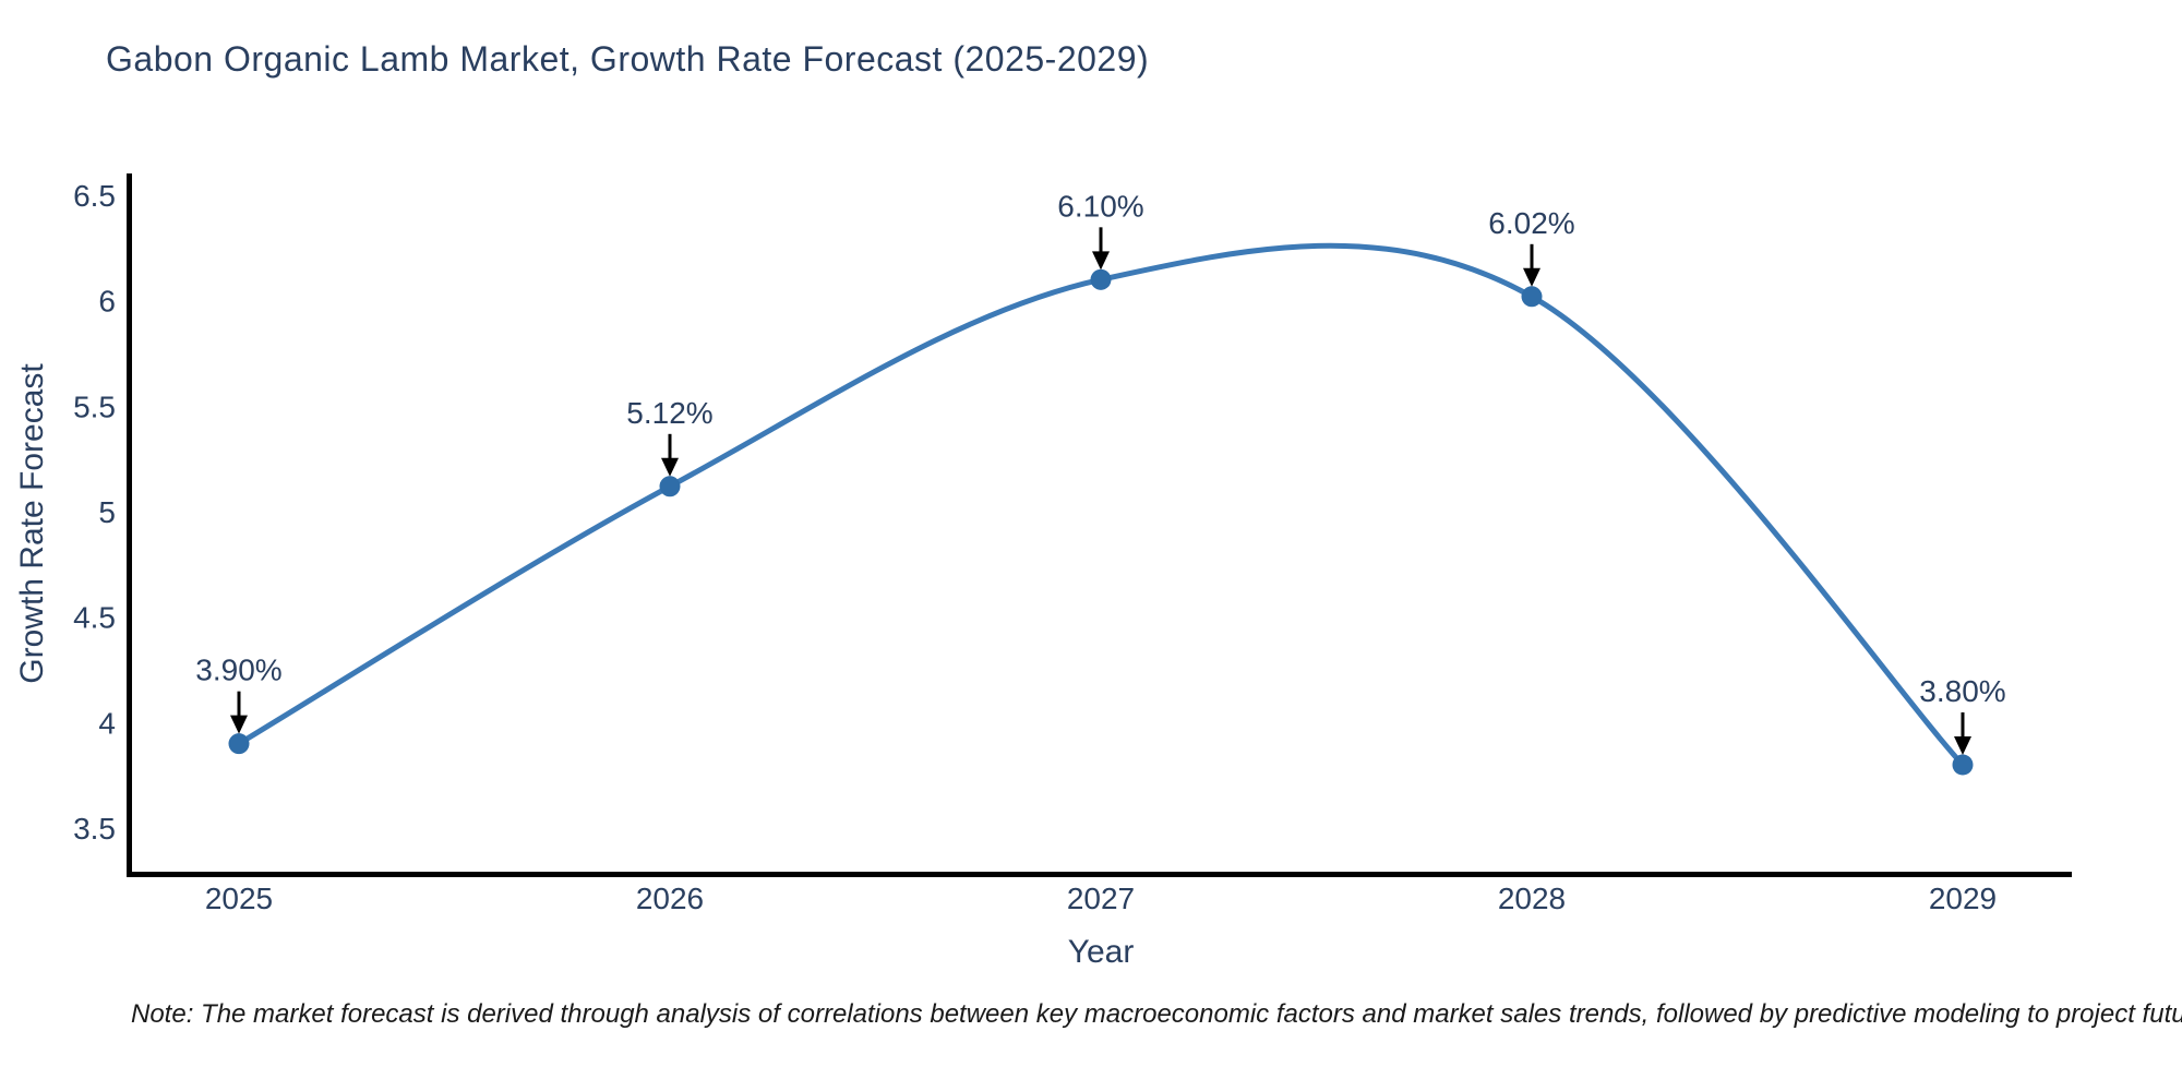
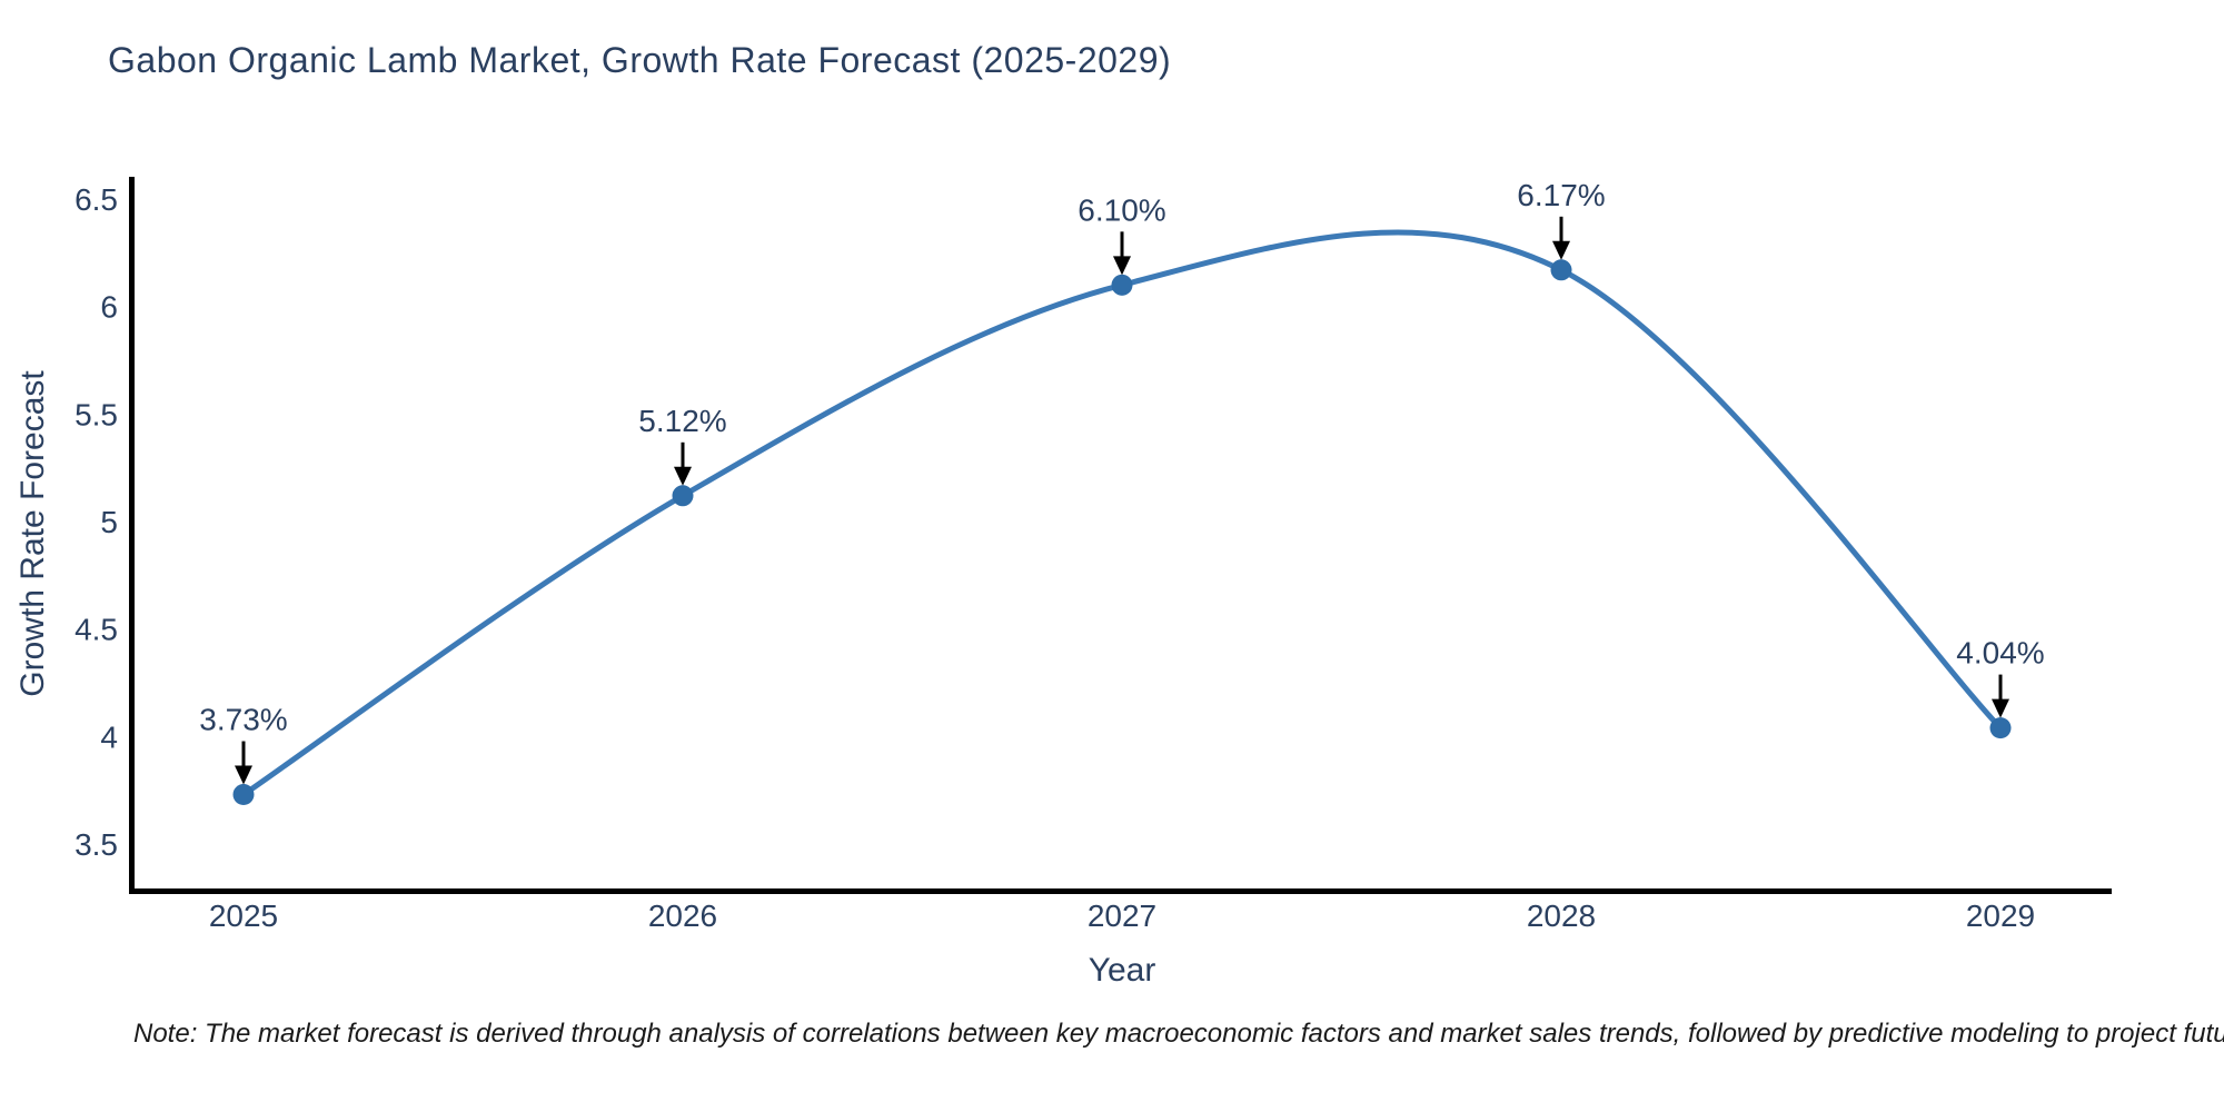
2025: 3.90% -> 3.73%
2028: 6.02% -> 6.17%
2029: 3.80% -> 4.04%
